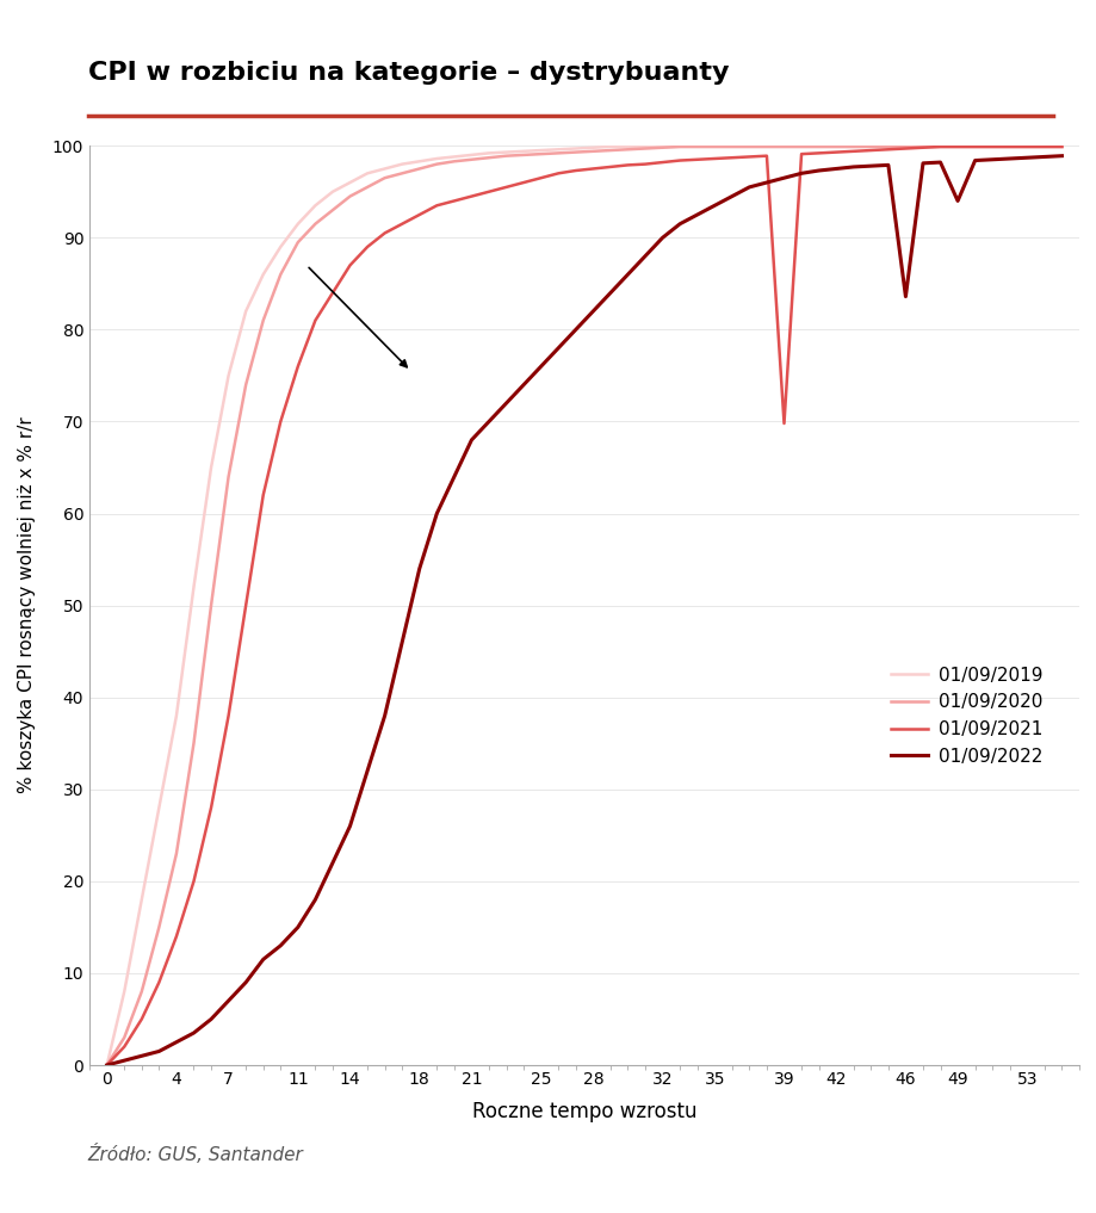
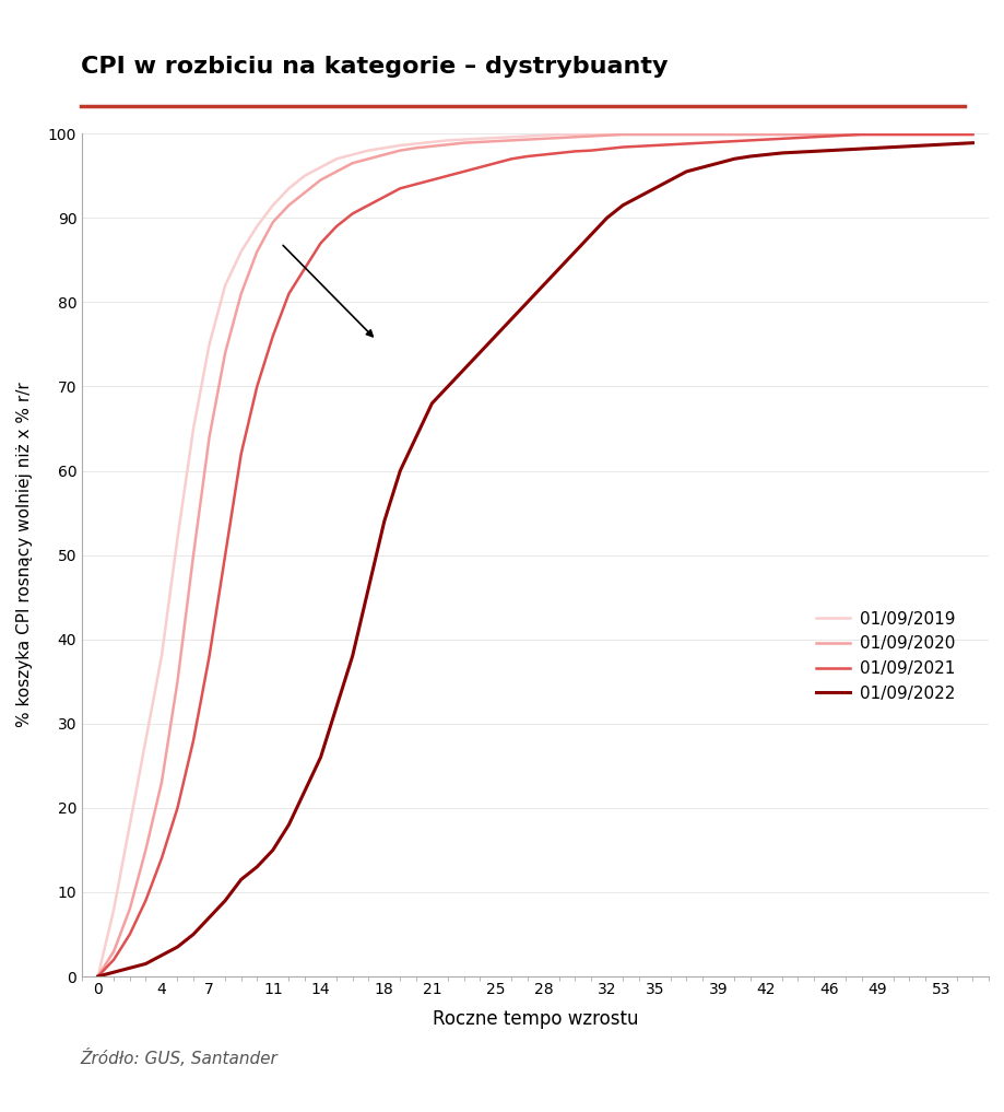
01/09/2021/39: 69.8 -> 99.0
01/09/2022/46: 83.6 -> 98.0
01/09/2022/49: 94.0 -> 98.3
